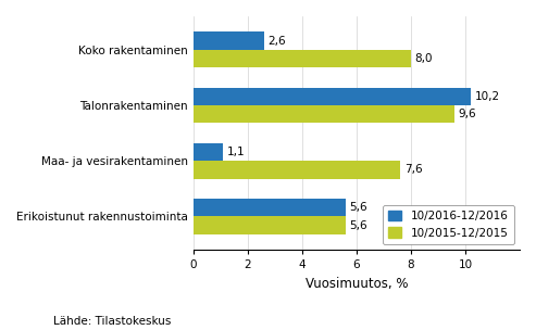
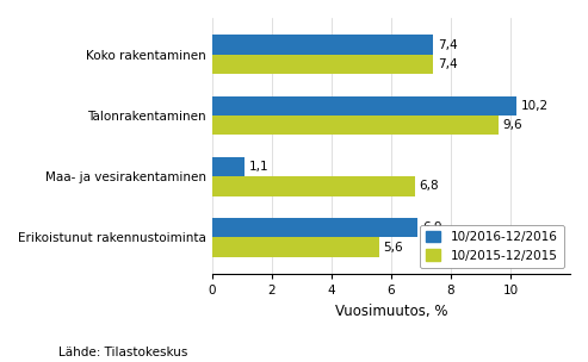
10/2016-12/2016/Koko rakentaminen: 2,6 -> 7,4
10/2015-12/2015/Koko rakentaminen: 8,0 -> 7,4
10/2015-12/2015/Maa- ja vesirakentaminen: 7,6 -> 6,8
10/2016-12/2016/Erikoistunut rakennustoiminta: 5,6 -> 6,9
